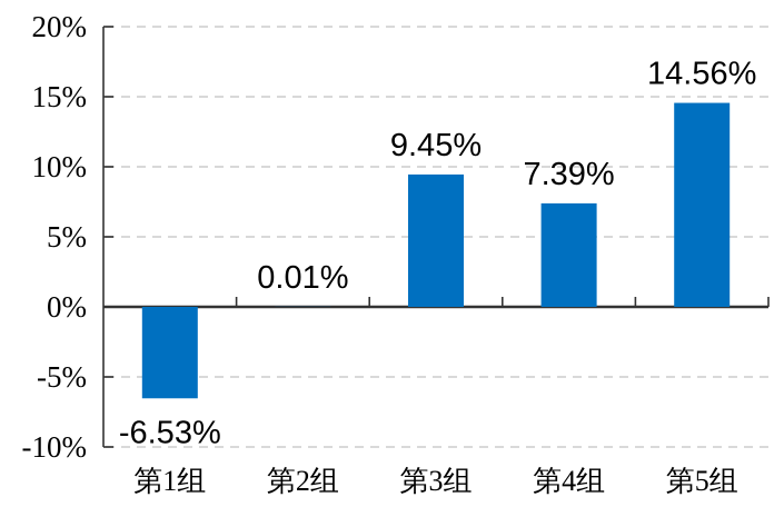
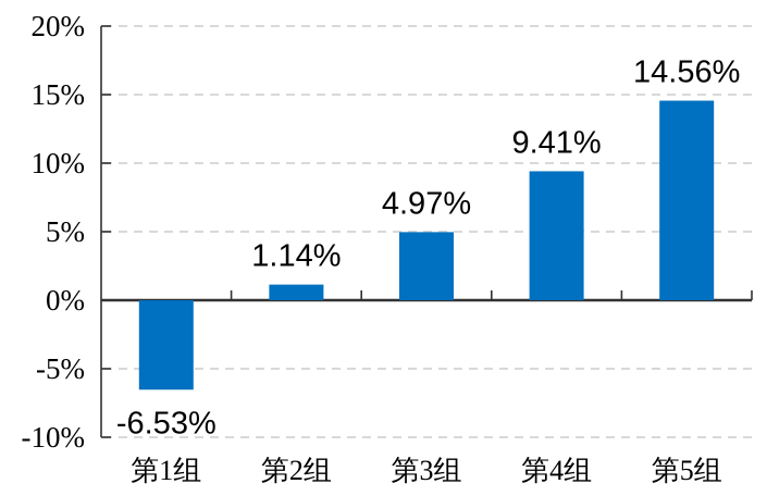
第2组: 0.01% -> 1.14%
第3组: 9.45% -> 4.97%
第4组: 7.39% -> 9.41%
